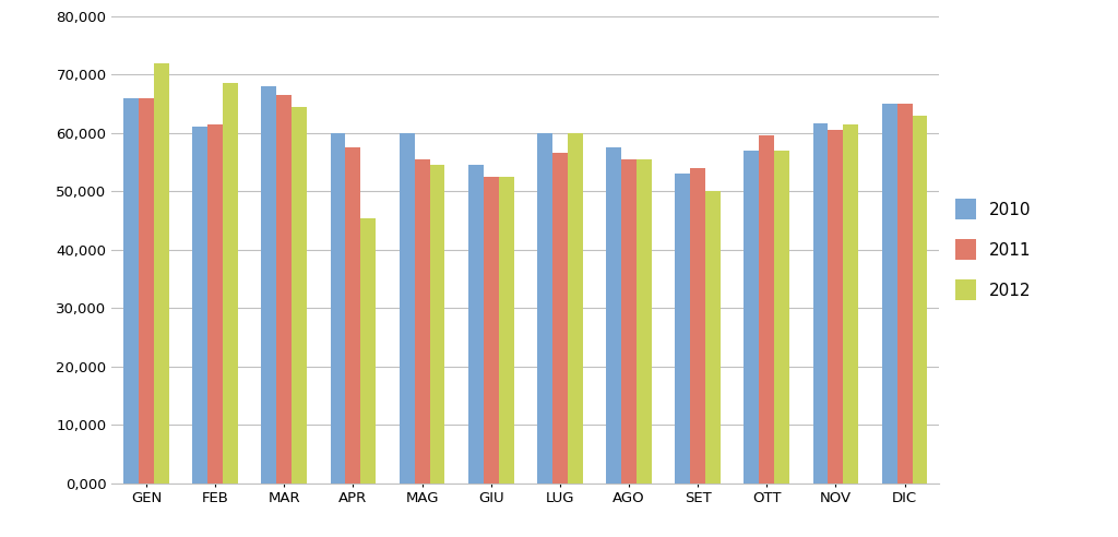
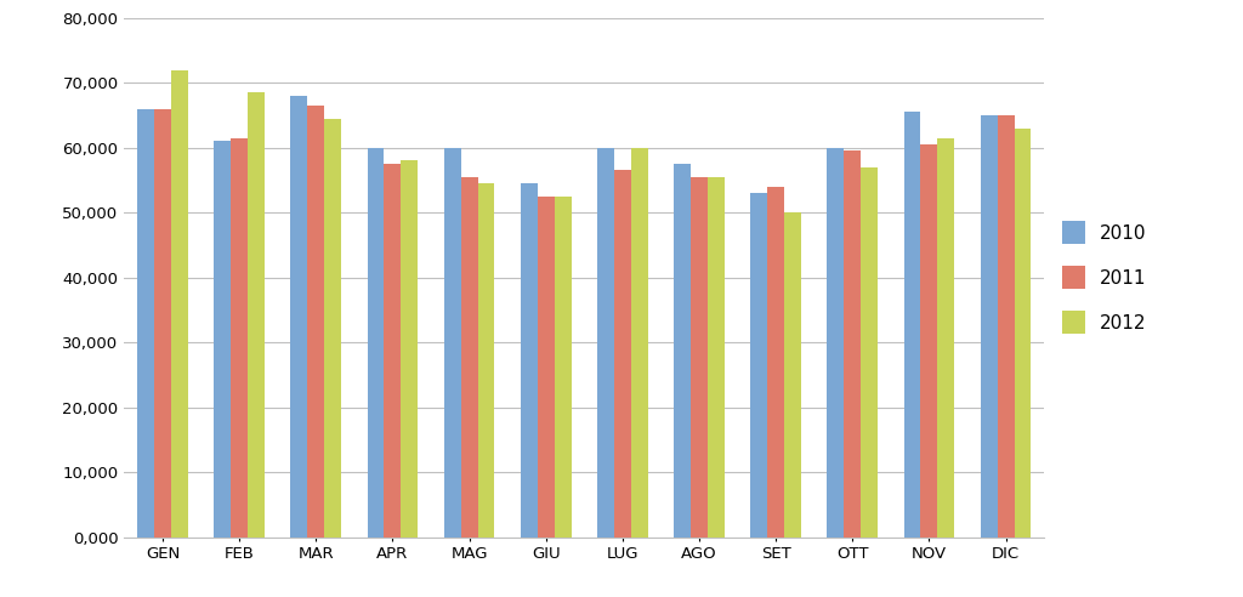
2012/APR: 45,400 -> 58,000
2010/OTT: 57,000 -> 60,000
2010/NOV: 61,600 -> 65,500
